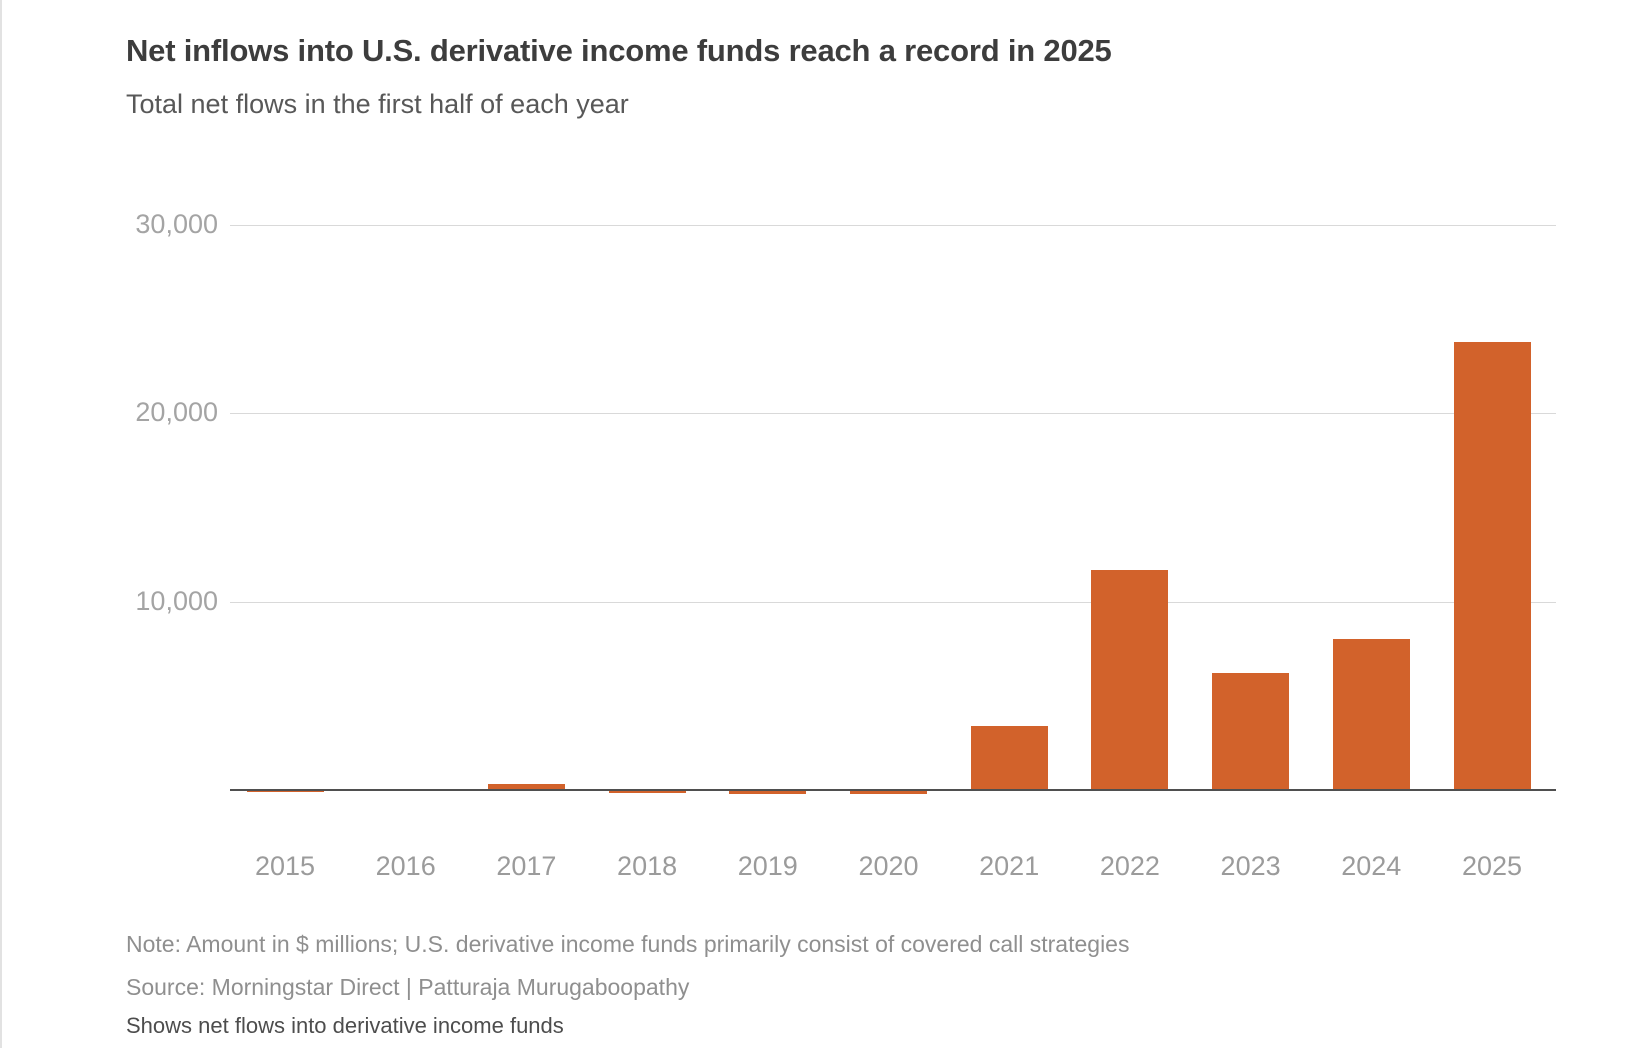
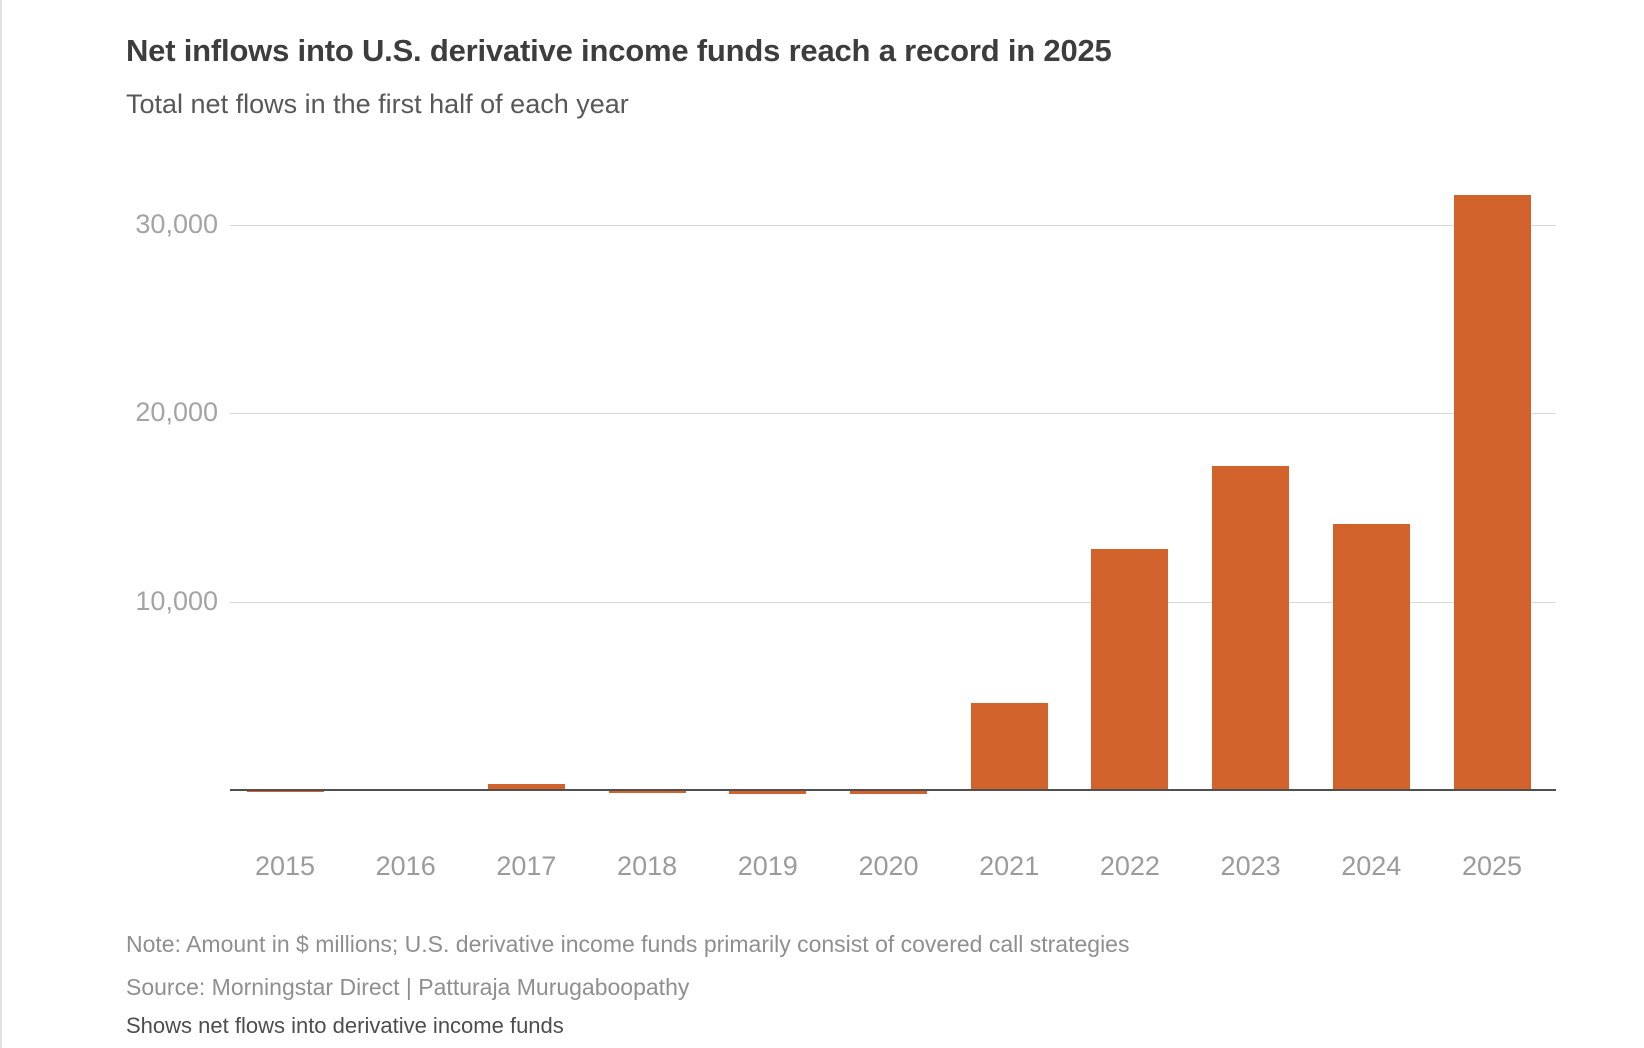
2021: 3400 -> 4600
2022: 11700 -> 12800
2023: 6200 -> 17200
2024: 8000 -> 14100
2025: 23800 -> 31600
